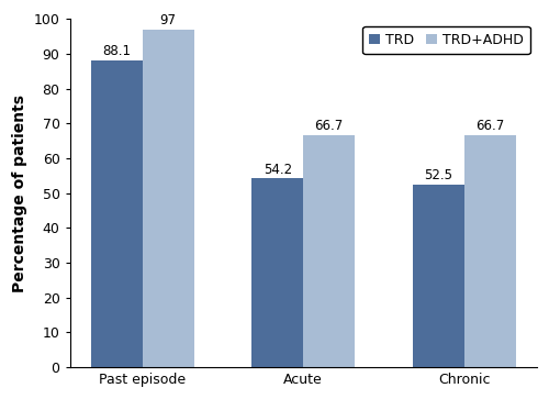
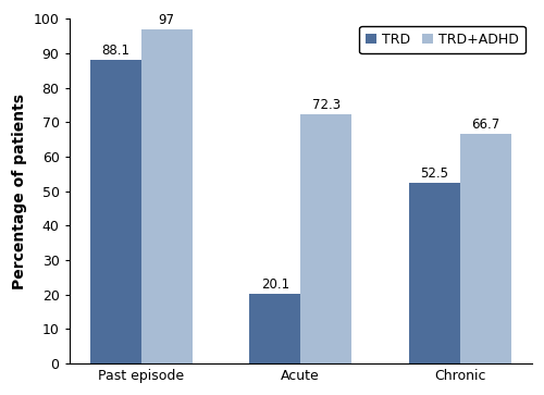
TRD/Acute: 54.2 -> 20.1
TRD+ADHD/Acute: 66.7 -> 72.3
